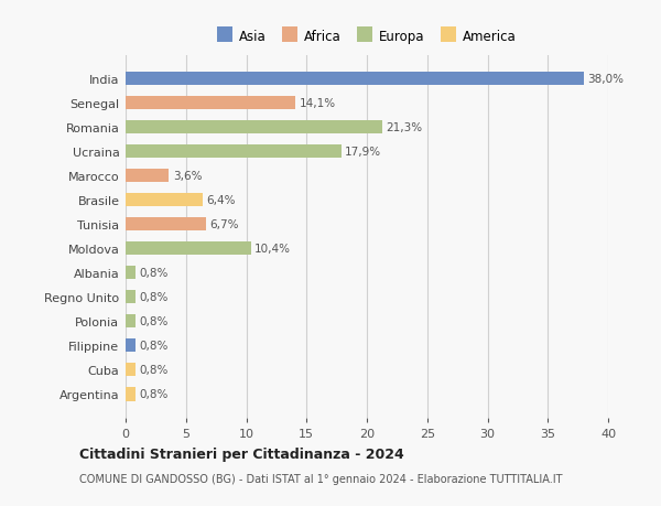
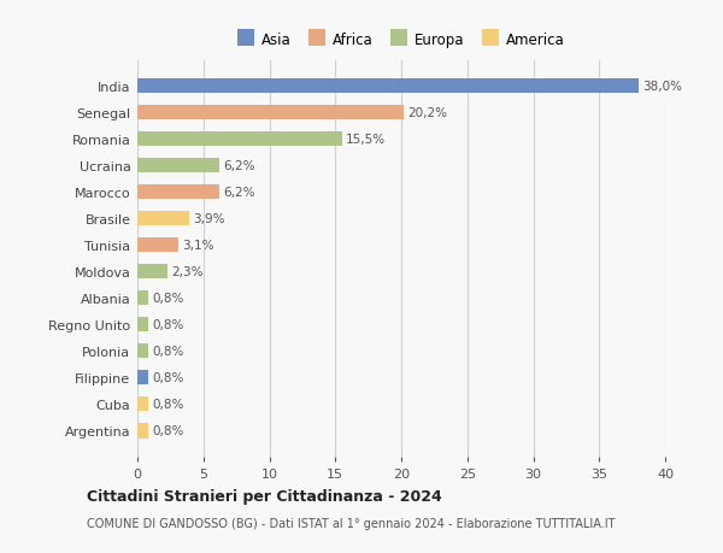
Senegal: 14,1% -> 20,2%
Romania: 21,3% -> 15,5%
Ucraina: 17,9% -> 6,2%
Marocco: 3,6% -> 6,2%
Brasile: 6,4% -> 3,9%
Tunisia: 6,7% -> 3,1%
Moldova: 10,4% -> 2,3%
